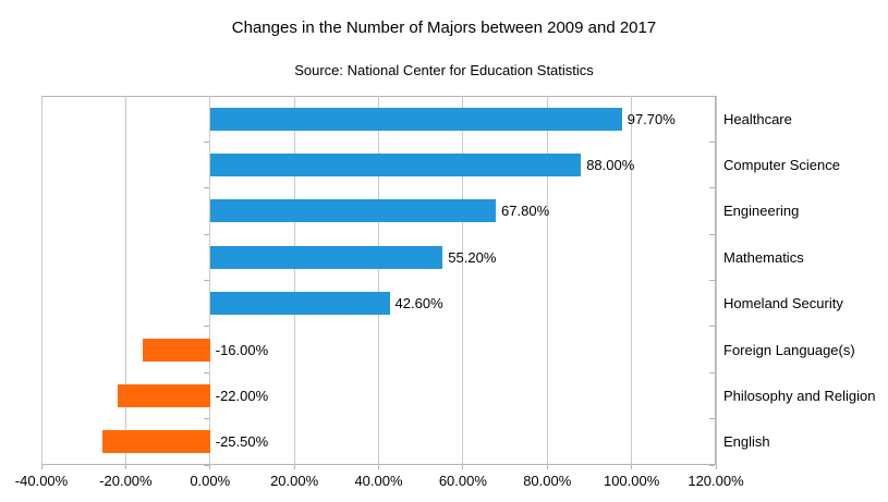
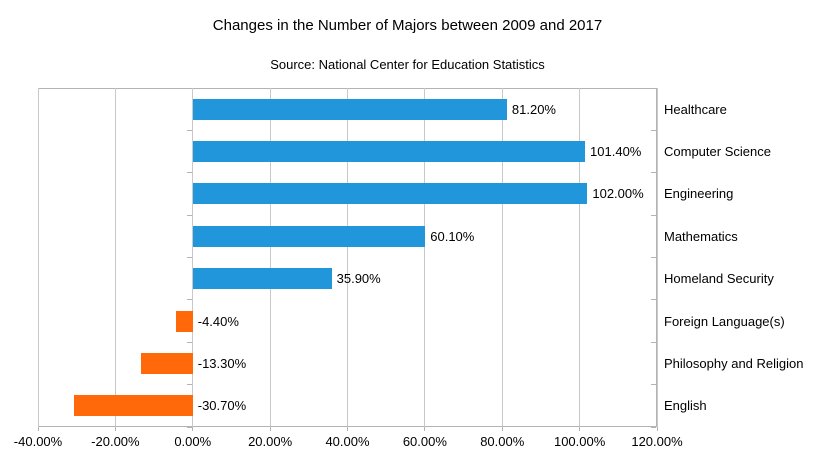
Healthcare: 97.70% -> 81.20%
Computer Science: 88.00% -> 101.40%
Engineering: 67.80% -> 102.00%
Mathematics: 55.20% -> 60.10%
Homeland Security: 42.60% -> 35.90%
Foreign Language(s): -16.00% -> -4.40%
Philosophy and Religion: -22.00% -> -13.30%
English: -25.50% -> -30.70%
